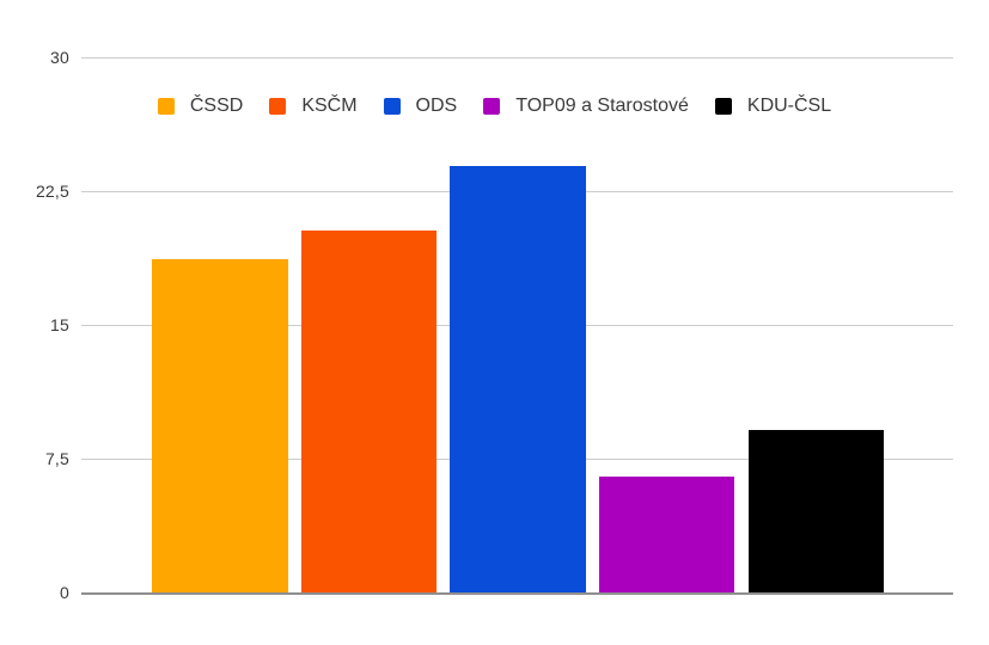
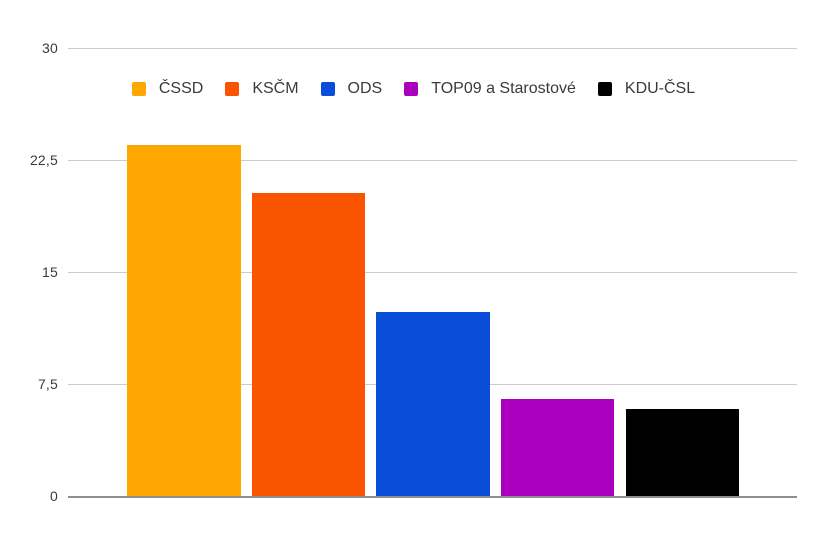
ČSSD: 18.7 -> 23.5
ODS: 23.9 -> 12.3
KDU-ČSL: 9.1 -> 5.8
